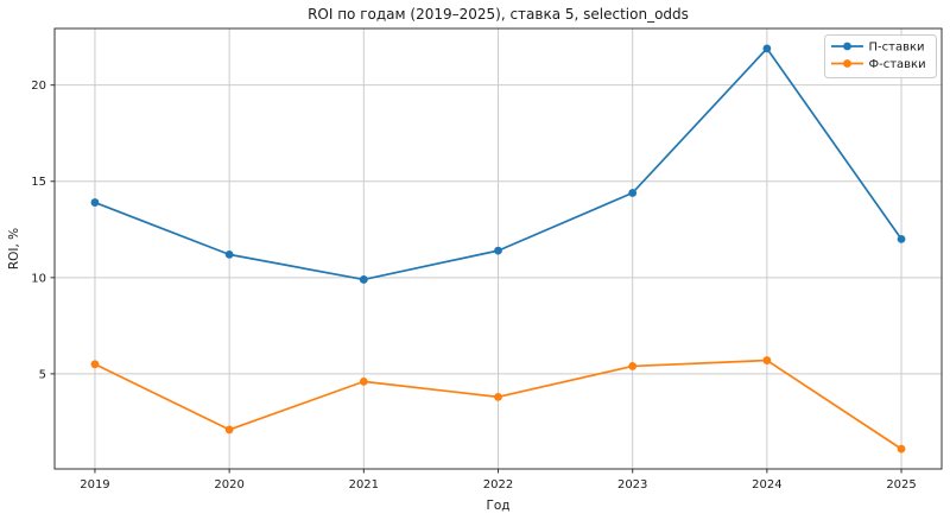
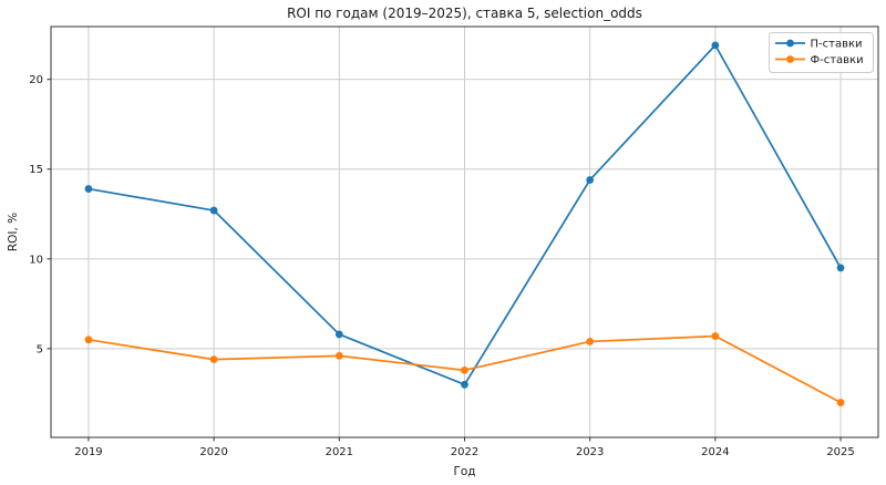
П-ставки/2020: 11.2 -> 12.7
Ф-ставки/2020: 2.1 -> 4.4
П-ставки/2021: 9.9 -> 5.8
П-ставки/2022: 11.4 -> 3.0
П-ставки/2025: 12.0 -> 9.5
Ф-ставки/2025: 1.1 -> 2.0
